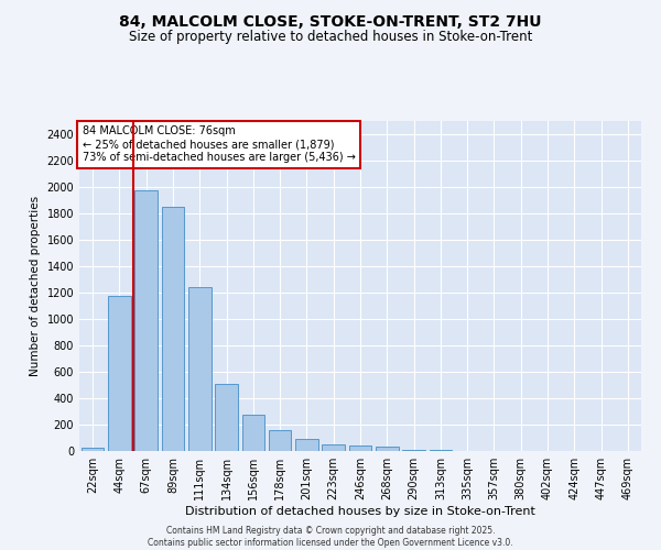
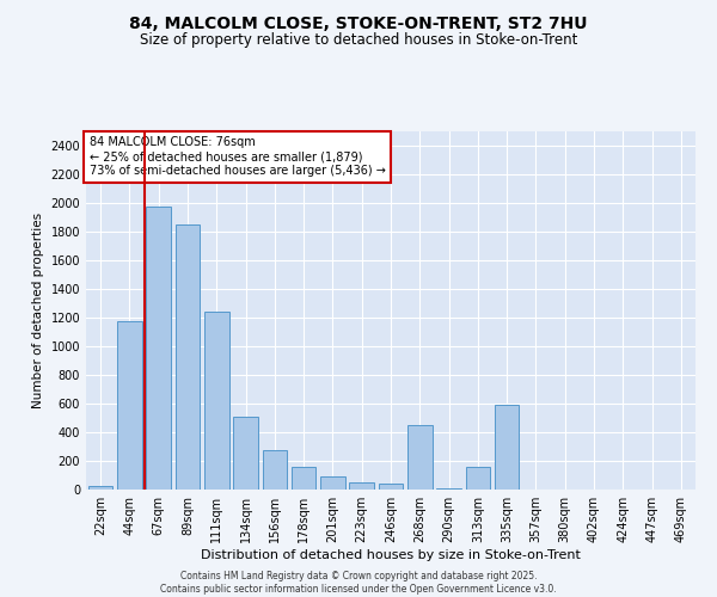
268sqm: 40 -> 450
313sqm: 0 -> 160
335sqm: 0 -> 590
